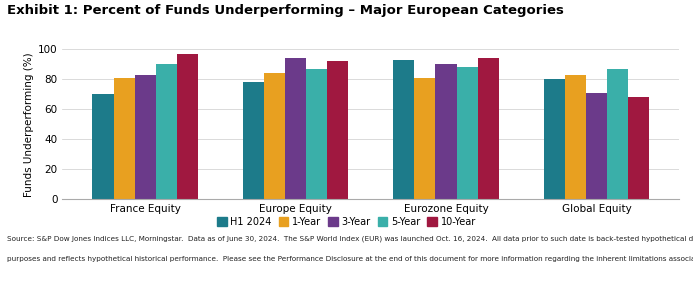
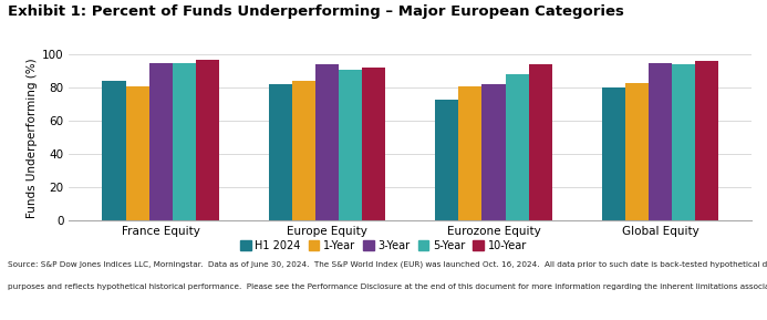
H1 2024/France Equity: 70 -> 84
3-Year/France Equity: 83 -> 95
5-Year/France Equity: 90 -> 95
H1 2024/Europe Equity: 78 -> 82
5-Year/Europe Equity: 87 -> 91
H1 2024/Eurozone Equity: 93 -> 73
3-Year/Eurozone Equity: 90 -> 82
3-Year/Global Equity: 71 -> 95
5-Year/Global Equity: 87 -> 94
10-Year/Global Equity: 68 -> 96
